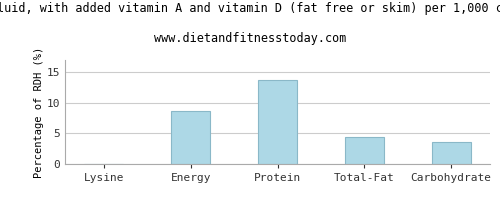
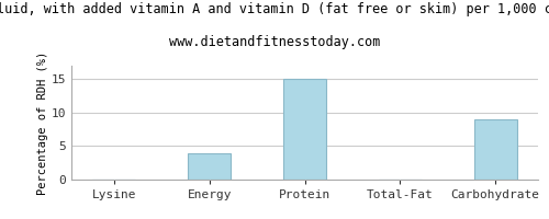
Energy: 8.6 -> 4.0
Protein: 13.8 -> 15.0
Total-Fat: 4.4 -> 0.1
Carbohydrate: 3.6 -> 9.0
